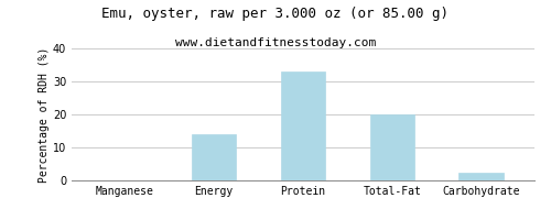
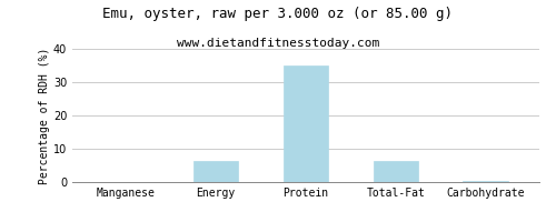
Energy: 14.0 -> 6.5
Protein: 33.0 -> 35.0
Total-Fat: 20.0 -> 6.3
Carbohydrate: 2.5 -> 0.5
